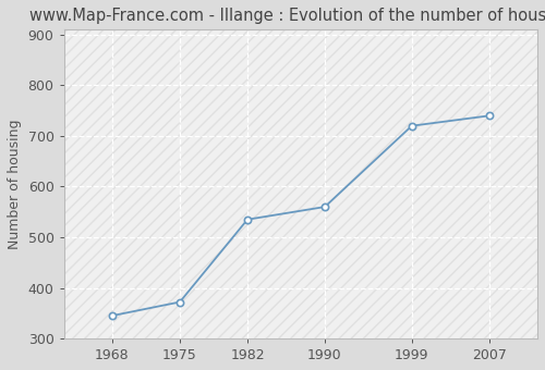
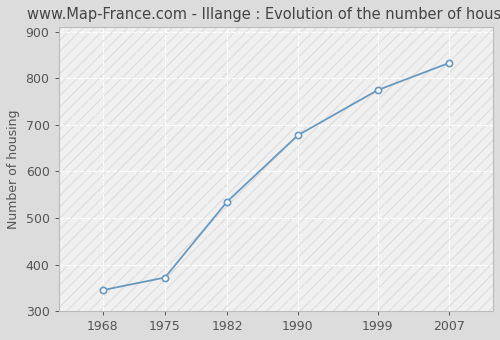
1990: 560 -> 678
1999: 720 -> 775
2007: 740 -> 833
